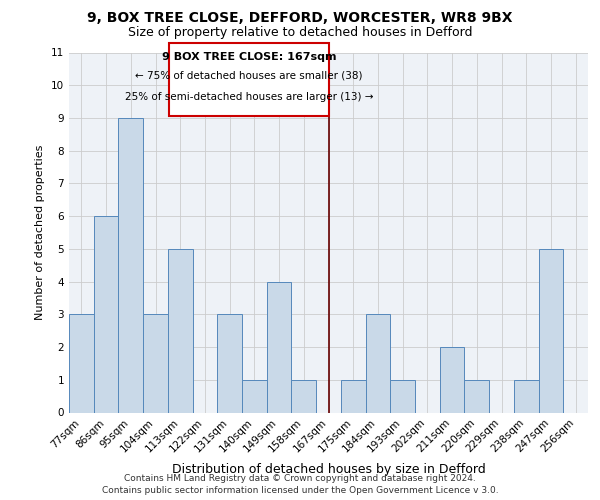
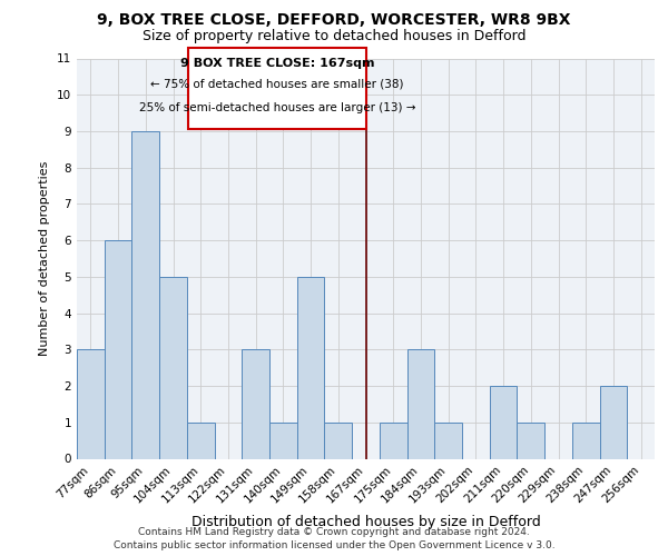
104sqm: 3 -> 5
113sqm: 5 -> 1
149sqm: 4 -> 5
247sqm: 5 -> 2
